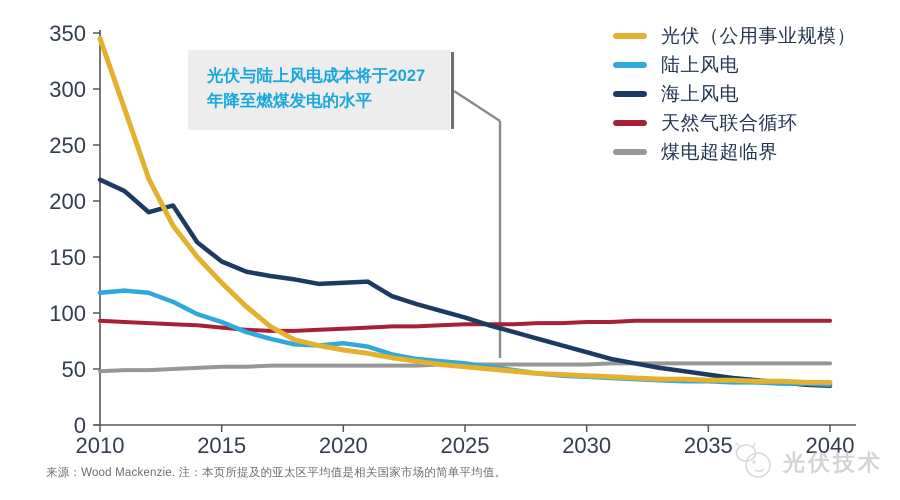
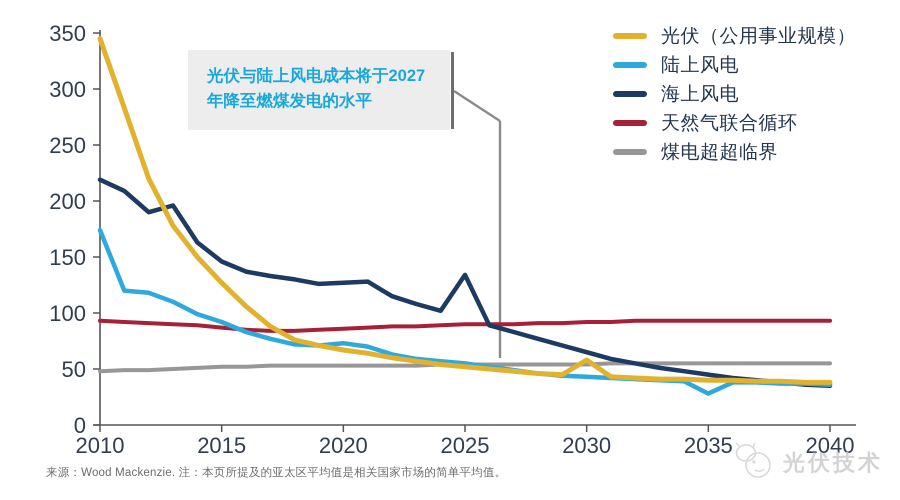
陆上风电/2010: 118 -> 174
海上风电/2025: 96 -> 134
光伏（公用事业规模）/2030: 44 -> 58
陆上风电/2035: 39 -> 28
